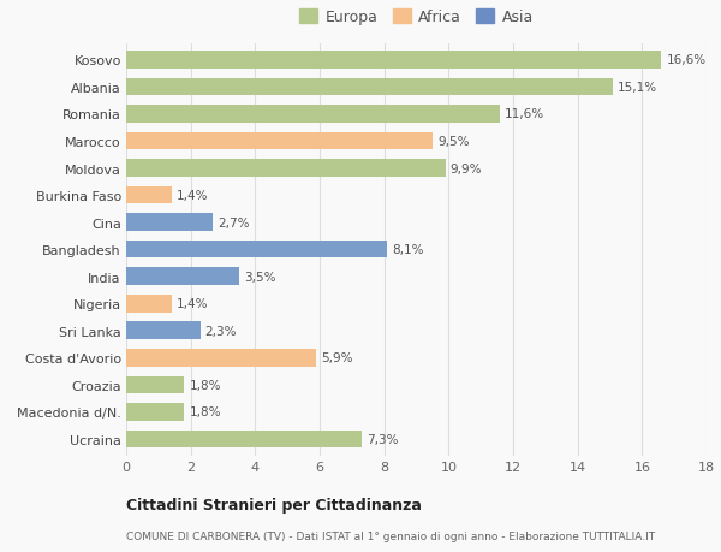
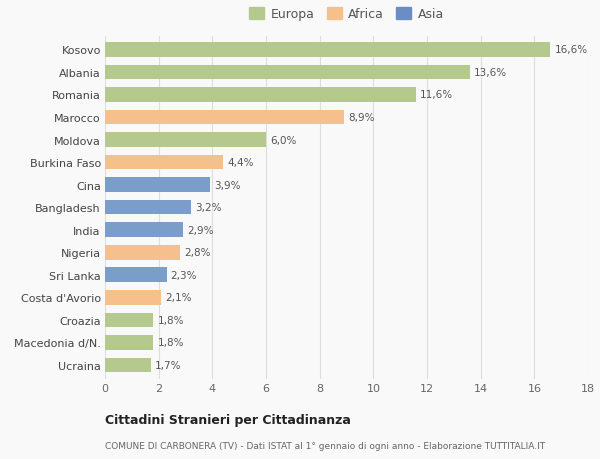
Albania: 15,1% -> 13,6%
Marocco: 9,5% -> 8,9%
Moldova: 9,9% -> 6,0%
Burkina Faso: 1,4% -> 4,4%
Cina: 2,7% -> 3,9%
Bangladesh: 8,1% -> 3,2%
India: 3,5% -> 2,9%
Nigeria: 1,4% -> 2,8%
Costa d'Avorio: 5,9% -> 2,1%
Ucraina: 7,3% -> 1,7%
